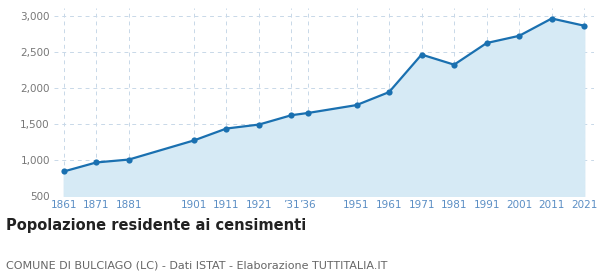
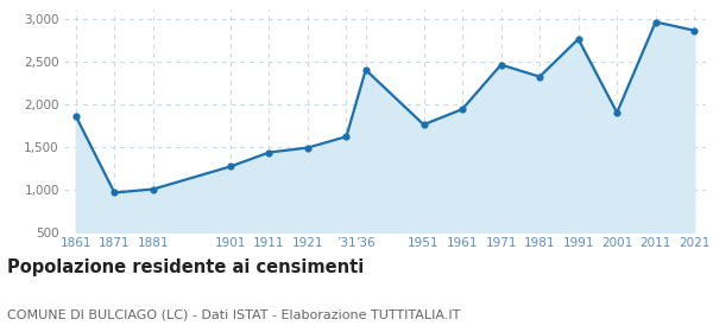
1861: 840 -> 1,860
’36: 1,650 -> 2,400
1991: 2,620 -> 2,760
2001: 2,720 -> 1,900
